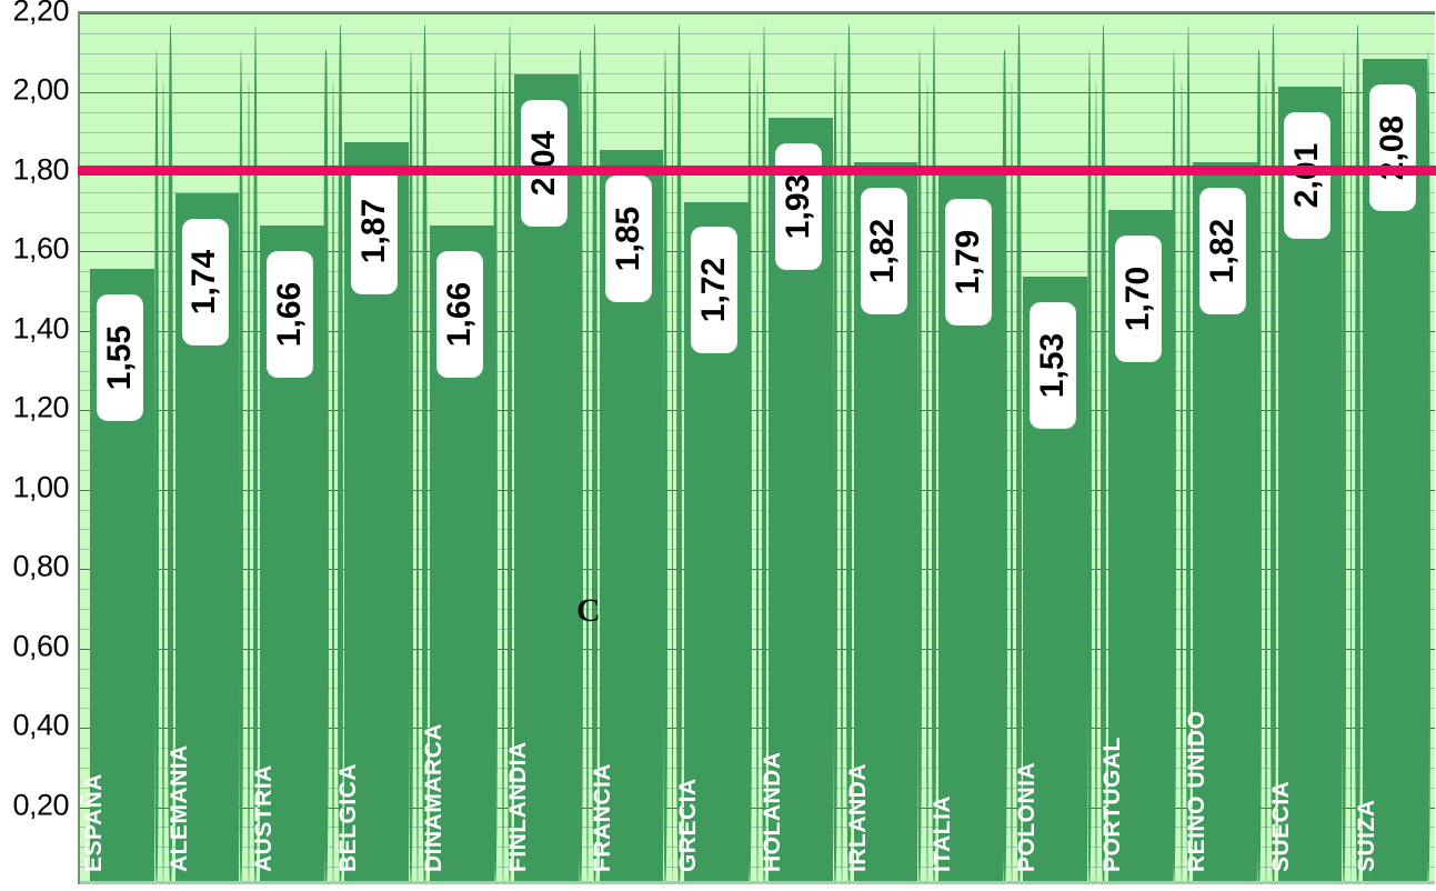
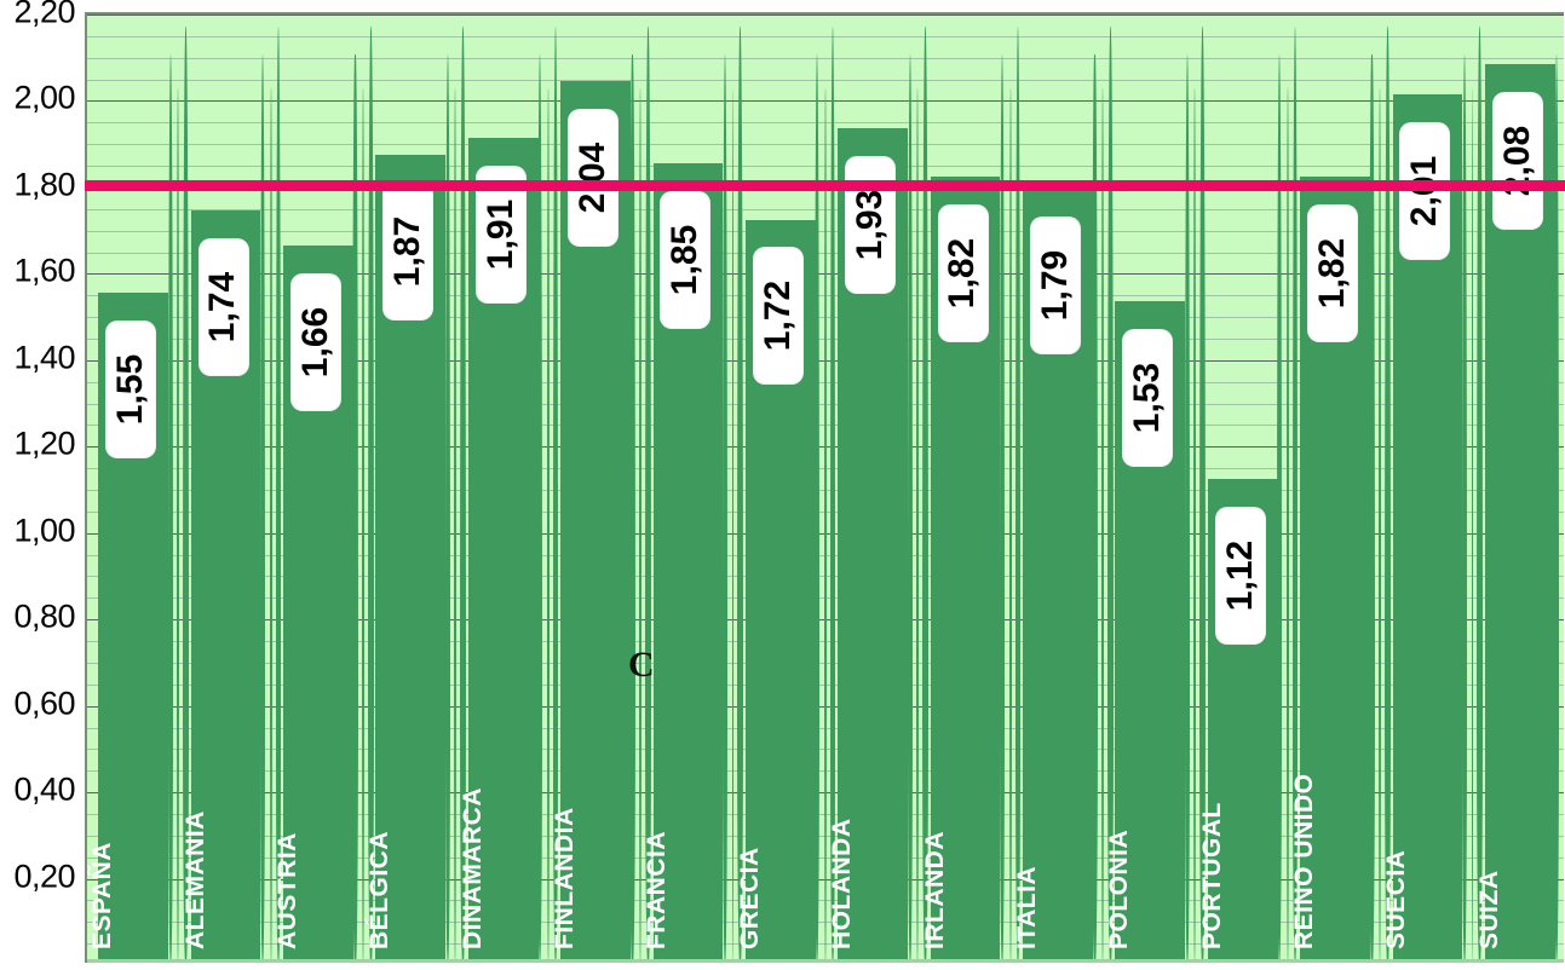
DINAMARCA: 1,66 -> 1,91
PORTUGAL: 1,70 -> 1,12
